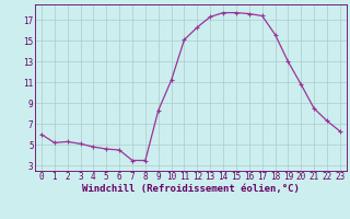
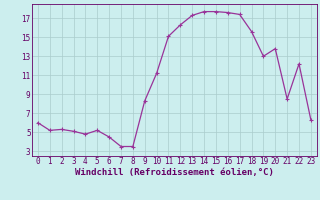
5: 4.6 -> 5.2
20: 10.8 -> 13.8
22: 7.3 -> 12.2
